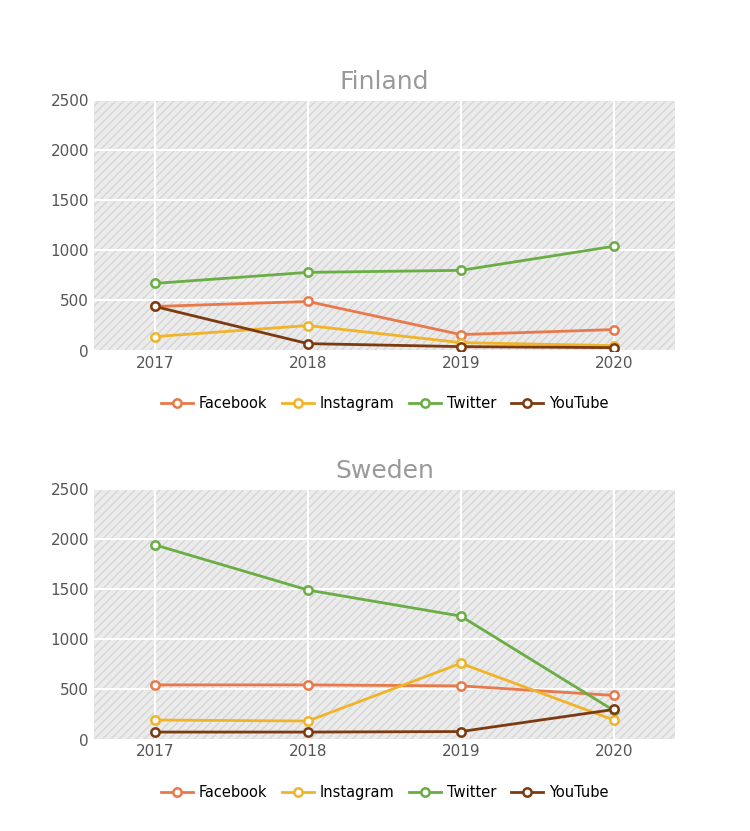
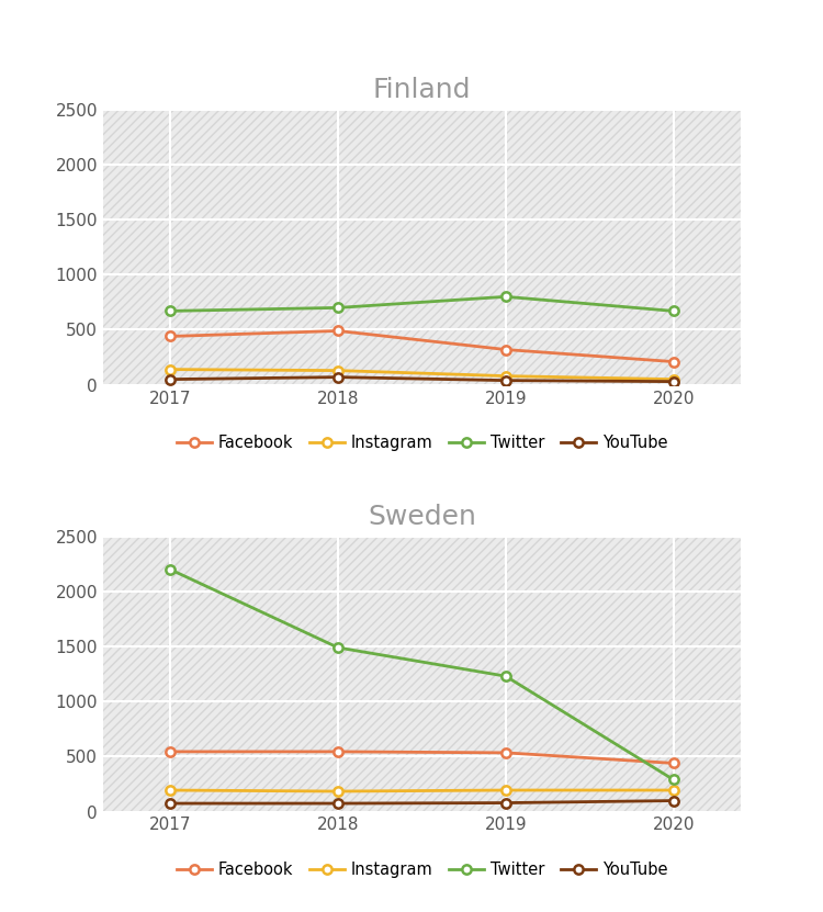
Finland/YouTube/2017: 440 -> 50
Finland/Instagram/2018: 250 -> 130
Finland/Twitter/2018: 780 -> 700
Finland/Facebook/2019: 160 -> 320
Finland/Twitter/2020: 1040 -> 670
Sweden/Twitter/2017: 1940 -> 2200
Sweden/Instagram/2019: 760 -> 200
Sweden/YouTube/2020: 300 -> 100
